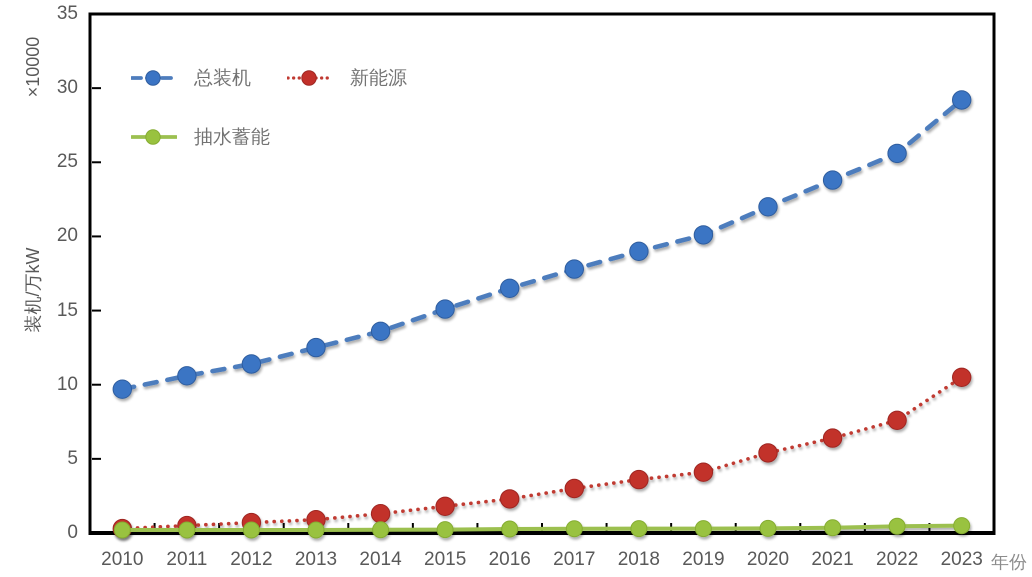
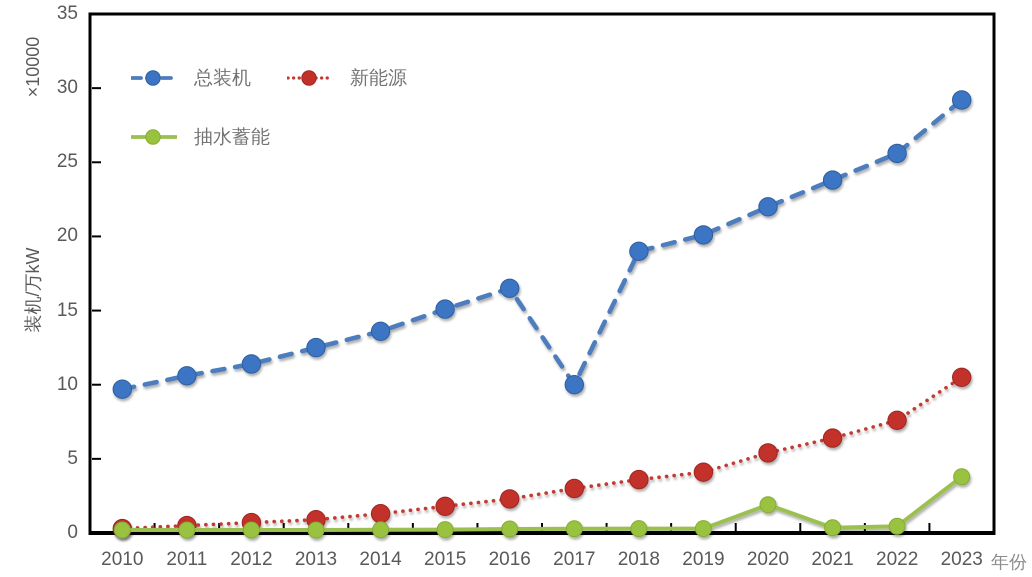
总装机/2017: 17.8 -> 10.0
抽水蓄能/2020: 0.3 -> 1.9
抽水蓄能/2023: 0.5 -> 3.8
